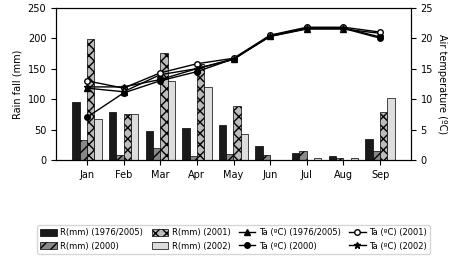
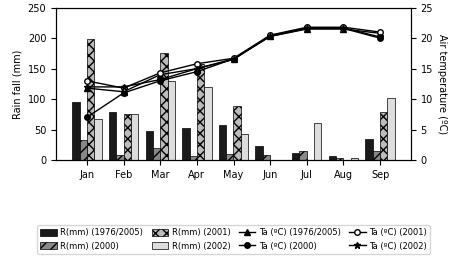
R(mm) (2002)/Jul: 4 -> 60
